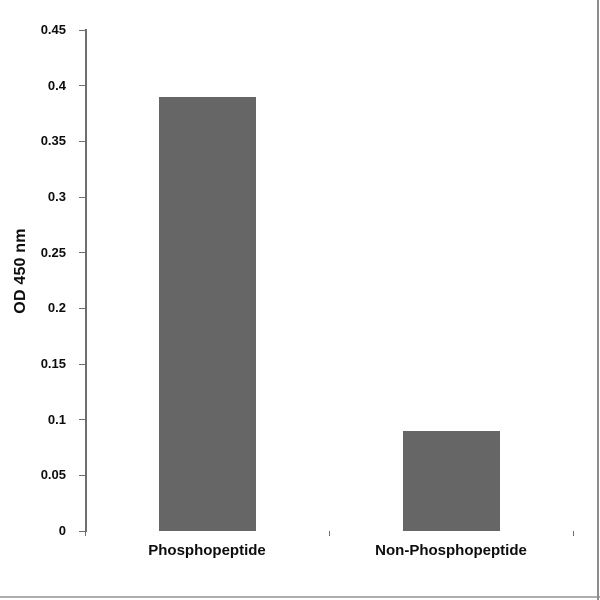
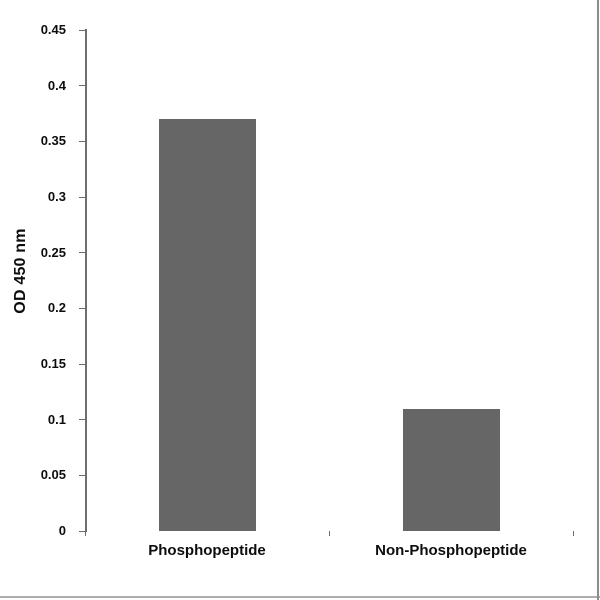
Phosphopeptide: 0.39 -> 0.37
Non-Phosphopeptide: 0.09 -> 0.11
